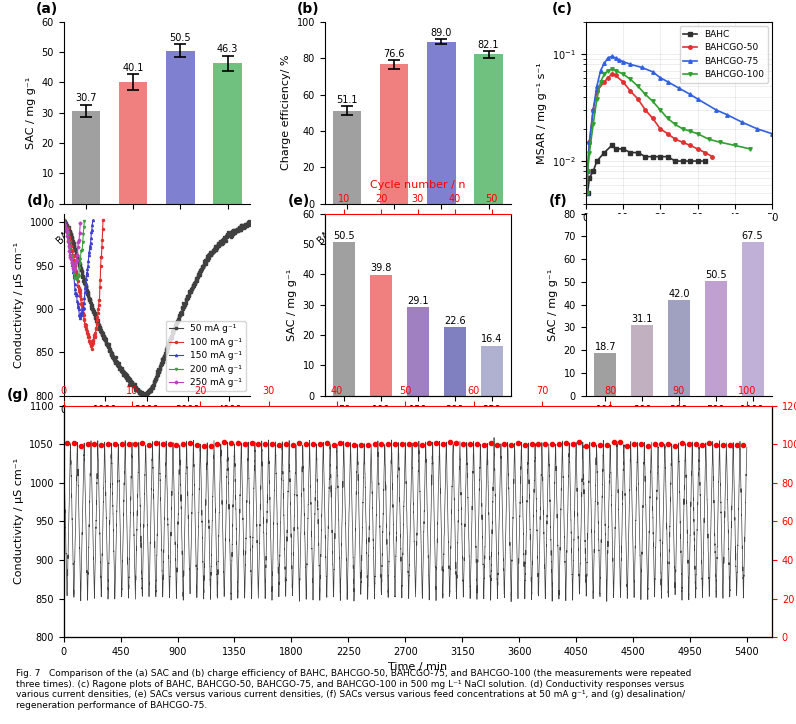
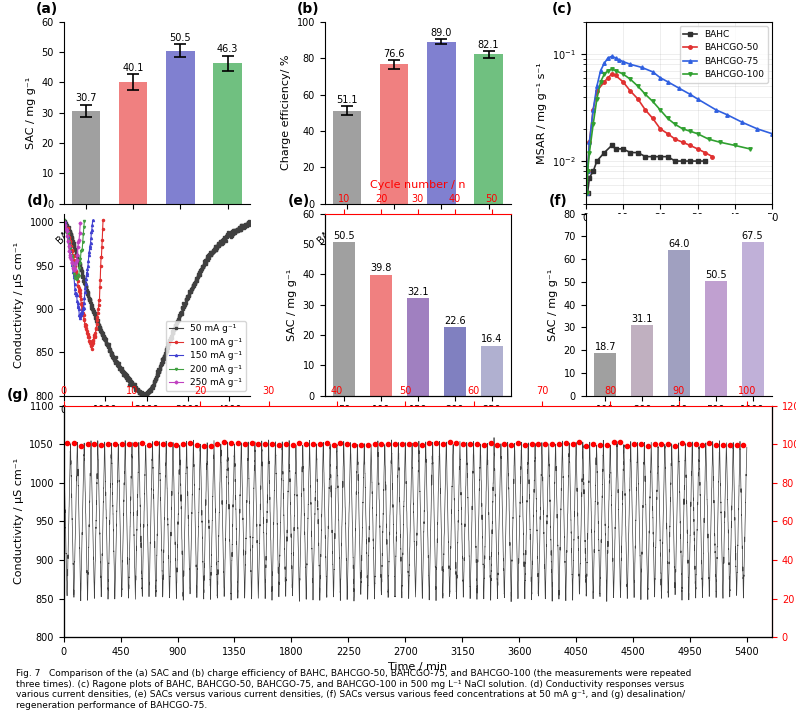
150: 29.1 -> 32.1
300: 42.0 -> 64.0
